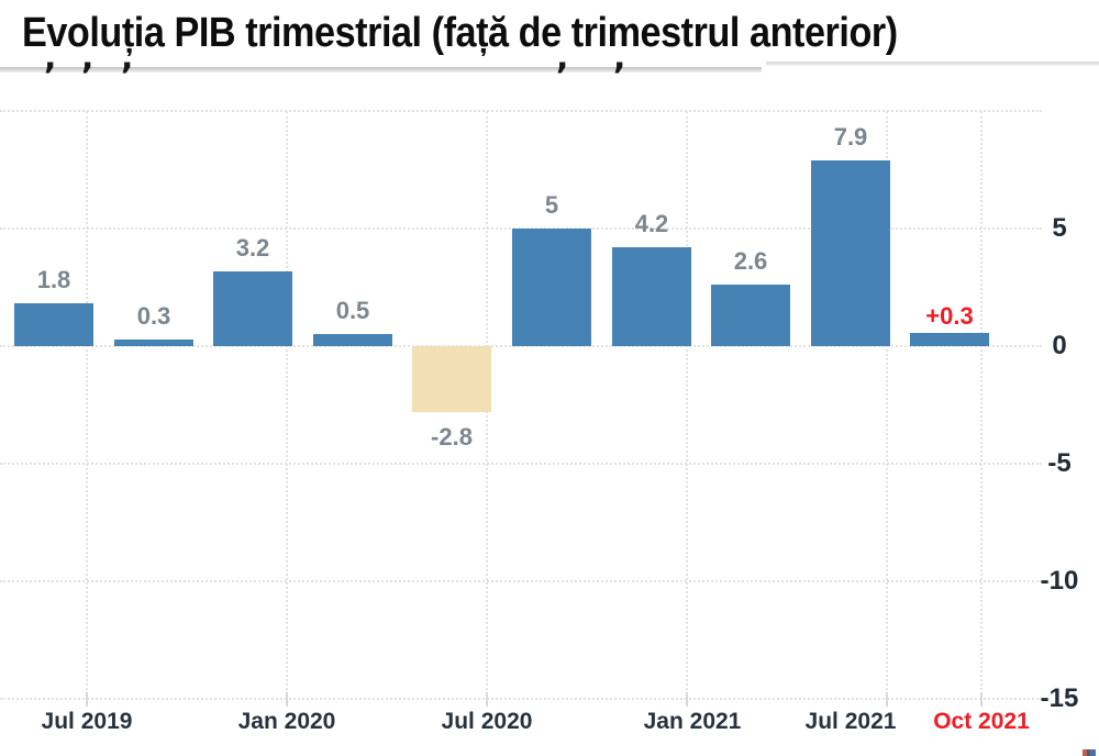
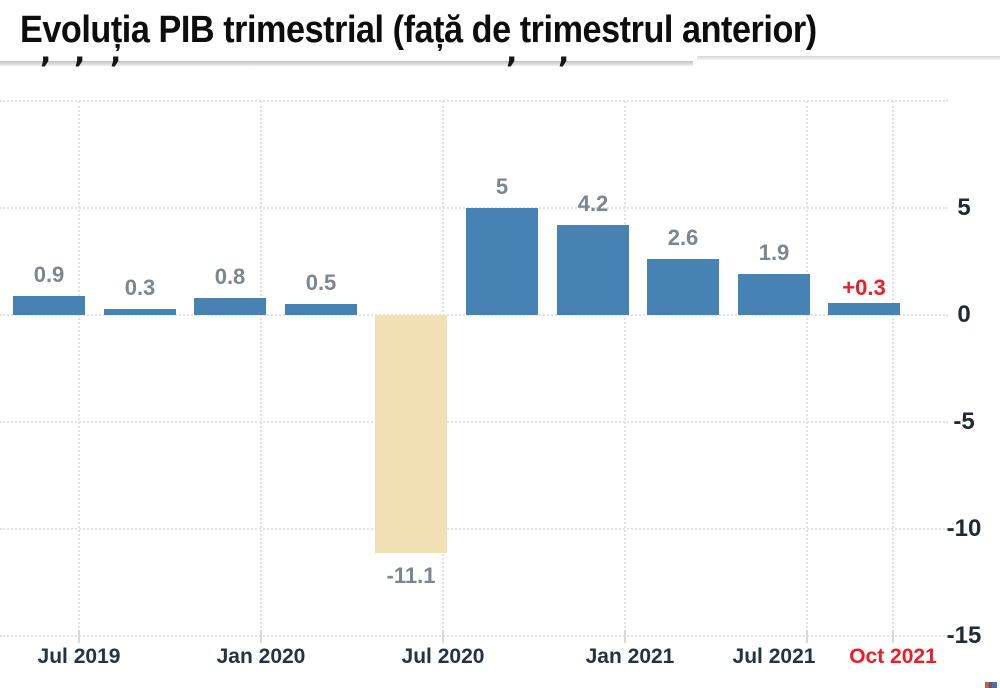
Jul 2019: 1.8 -> 0.9
Jan 2020: 3.2 -> 0.8
Jul 2020: -2.8 -> -11.1
Jul 2021: 7.9 -> 1.9
